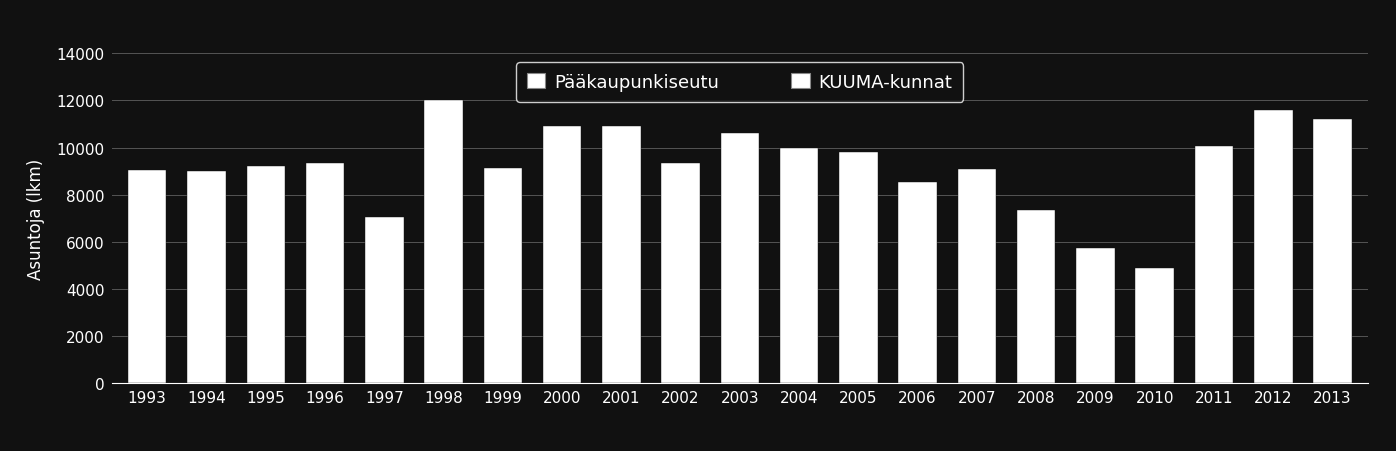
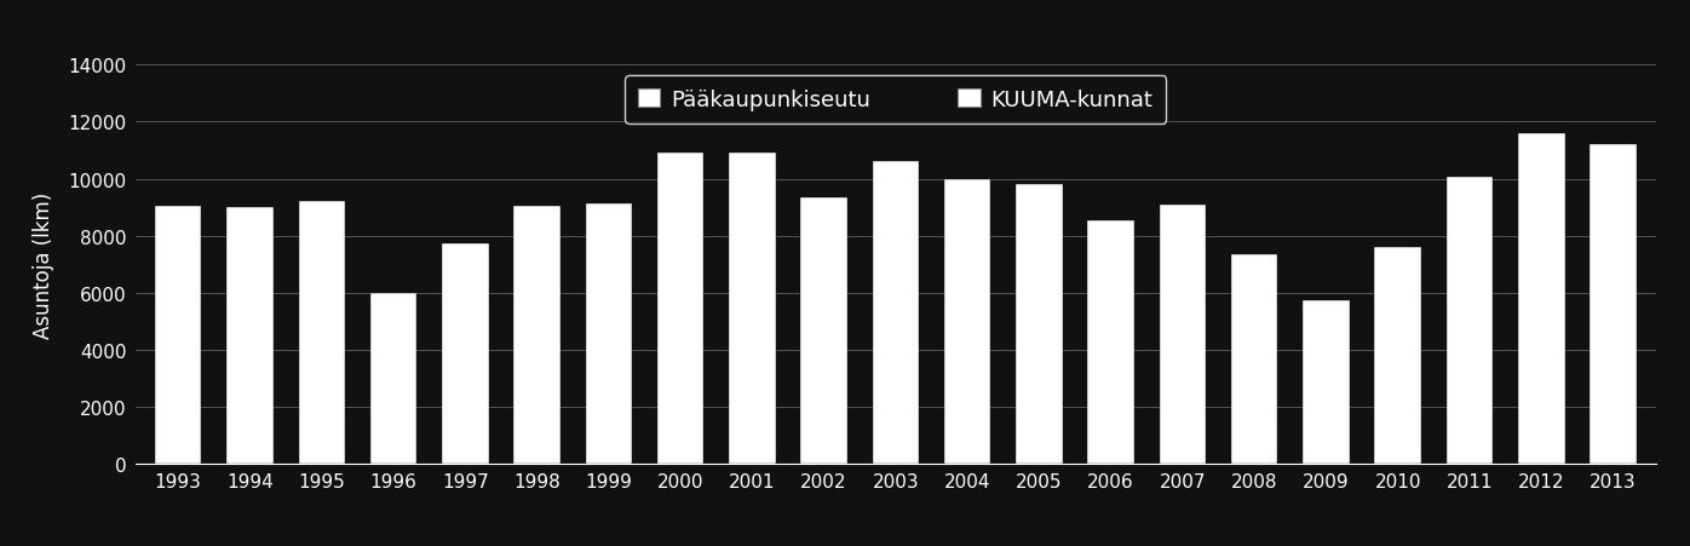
1996: 9350 -> 6000
1997: 7050 -> 7750
1998: 12000 -> 9050
2010: 4900 -> 7600
